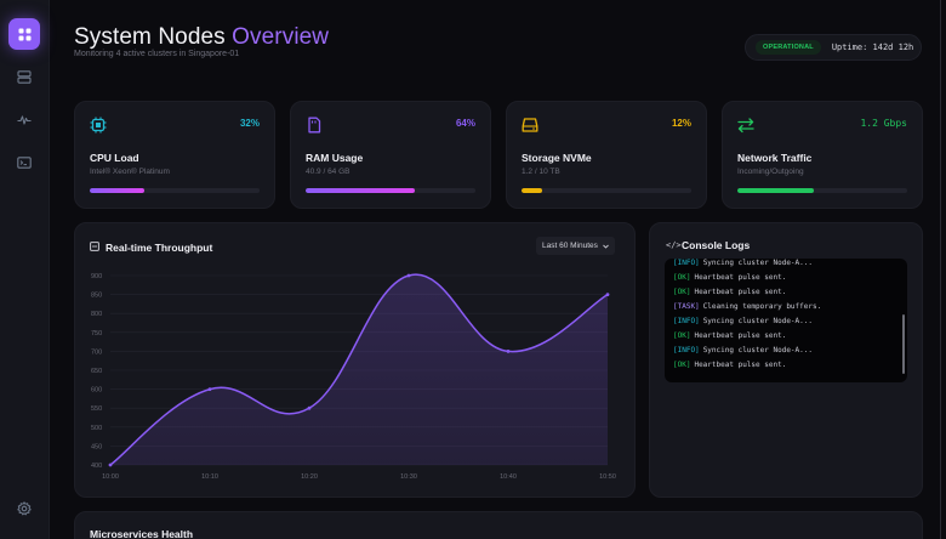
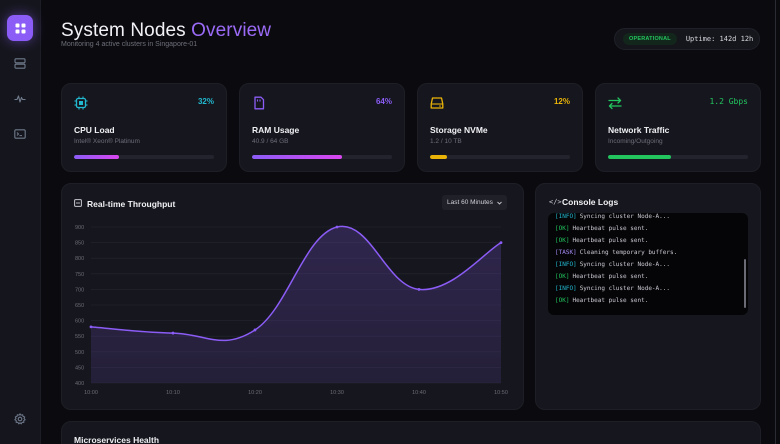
10:00: 400 -> 580
10:10: 600 -> 560
10:20: 550 -> 570
